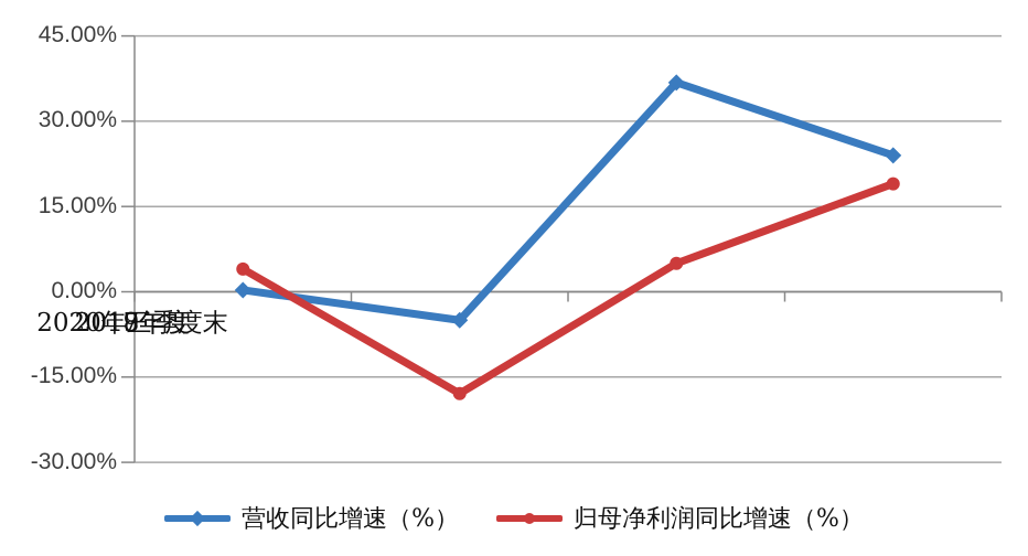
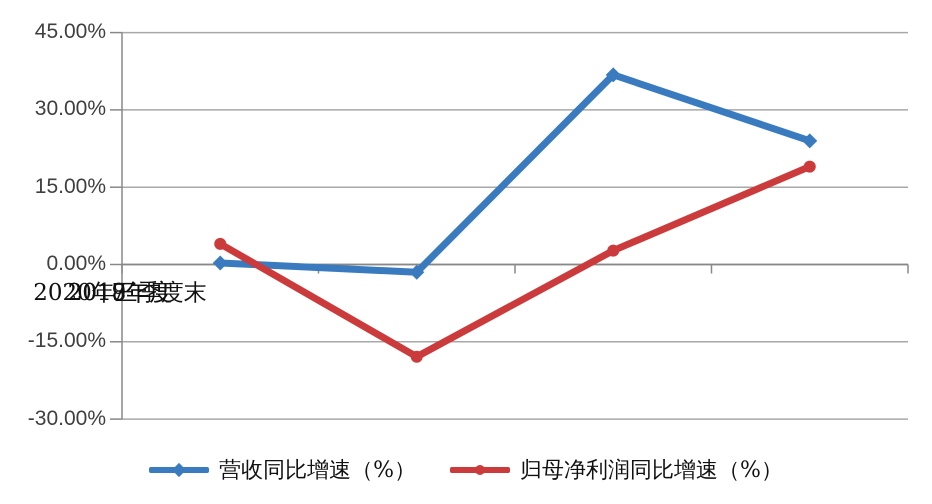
营收同比增速（%）/2018年度: -5% -> -2%
归母净利润同比增速（%）/2019年度: 5% -> 3%
